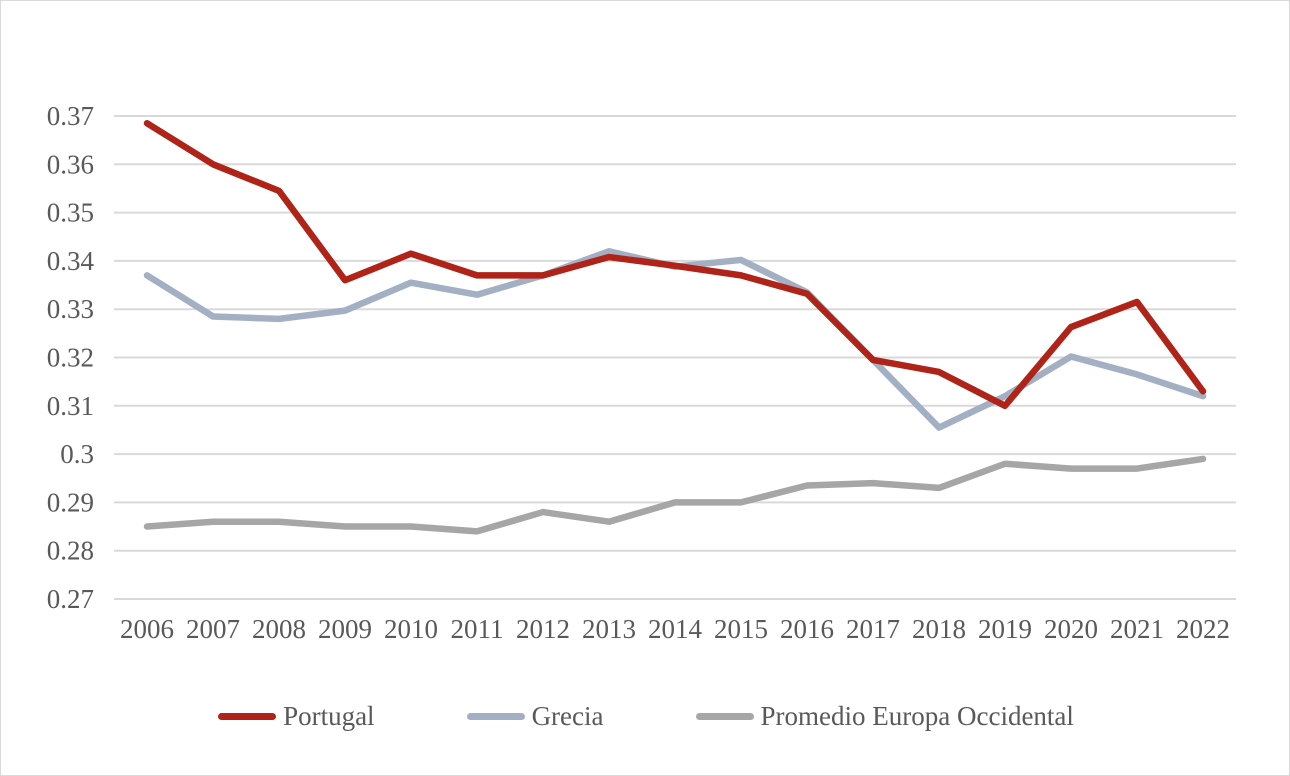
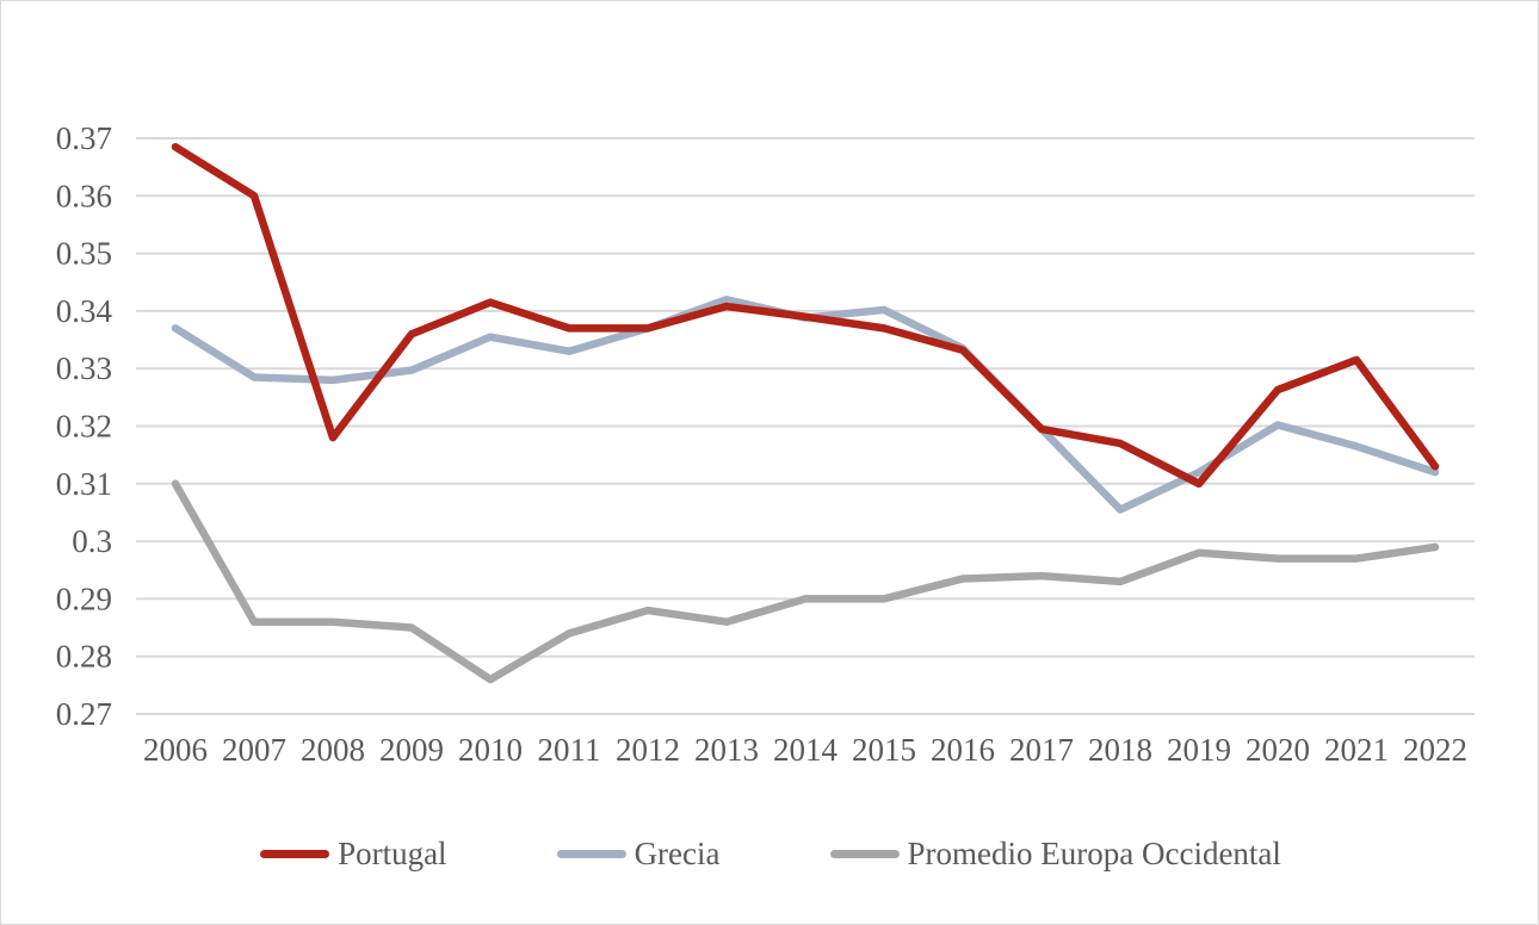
Promedio Europa Occidental/2006: 0.285 -> 0.310
Portugal/2008: 0.354 -> 0.318
Promedio Europa Occidental/2010: 0.285 -> 0.276
